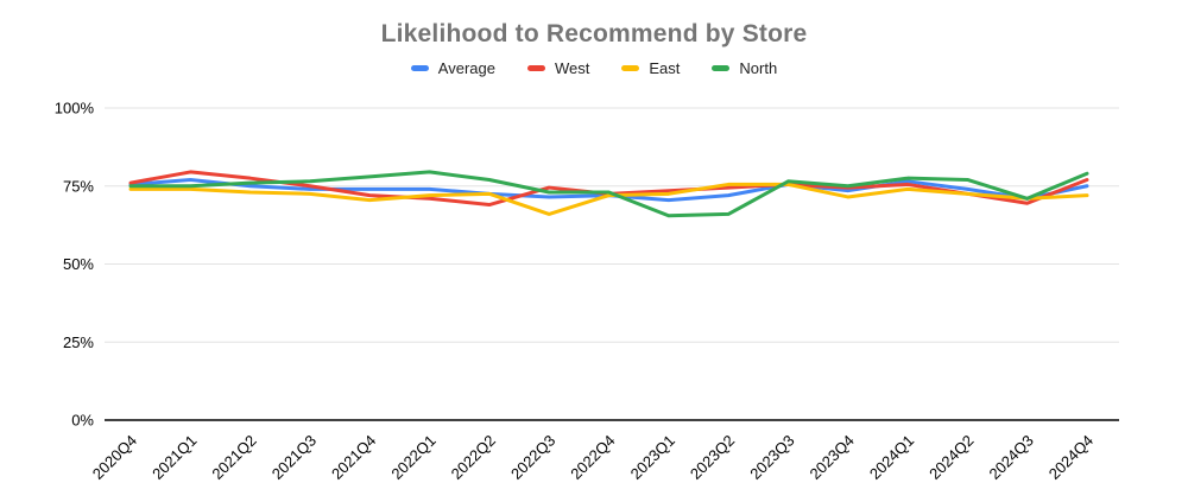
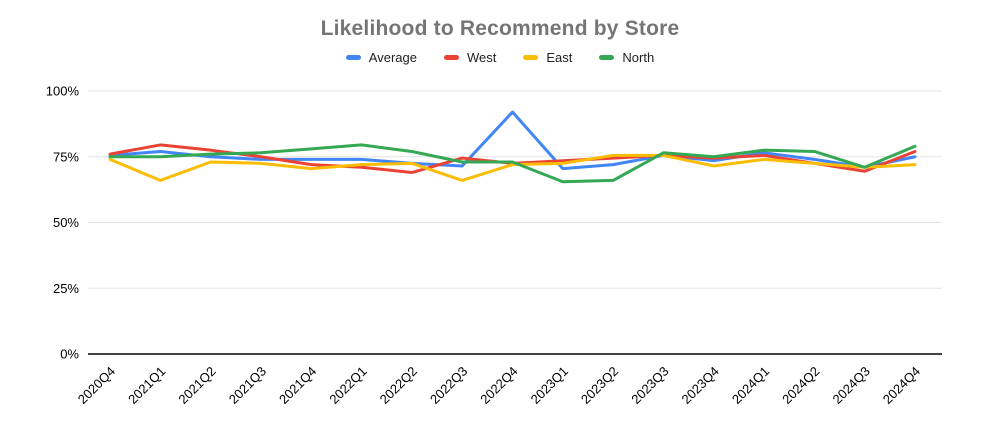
East/2021Q1: 74% -> 66%
Average/2022Q4: 72% -> 92%
